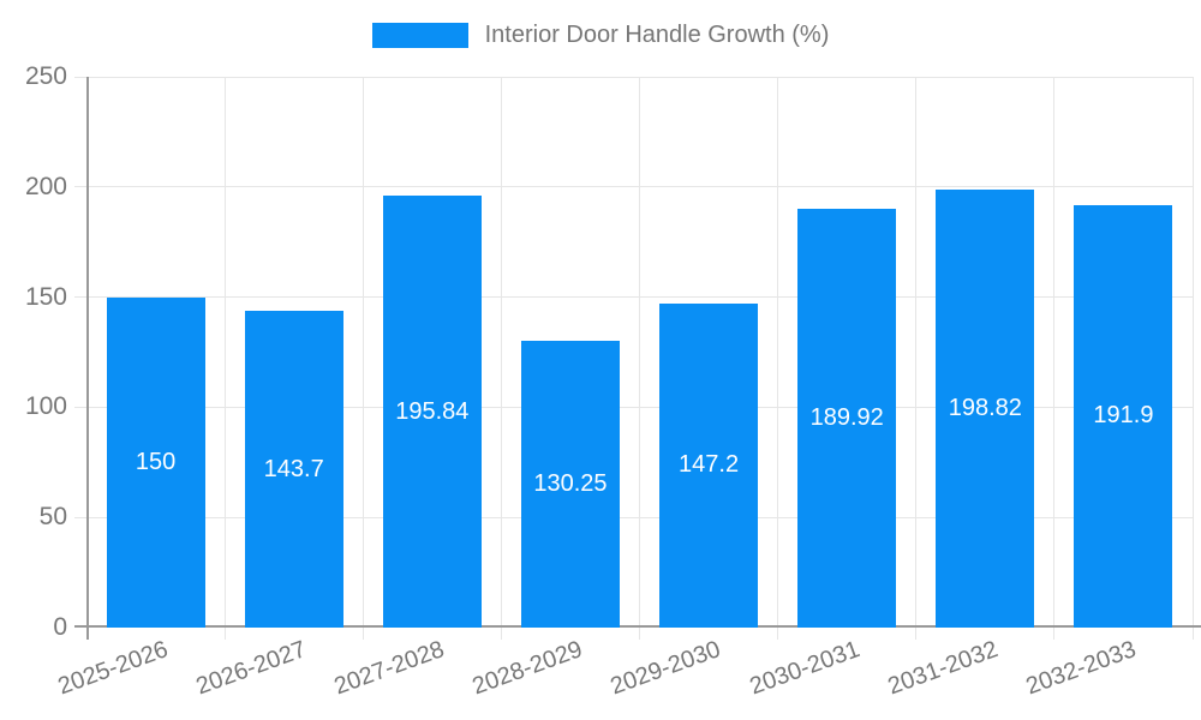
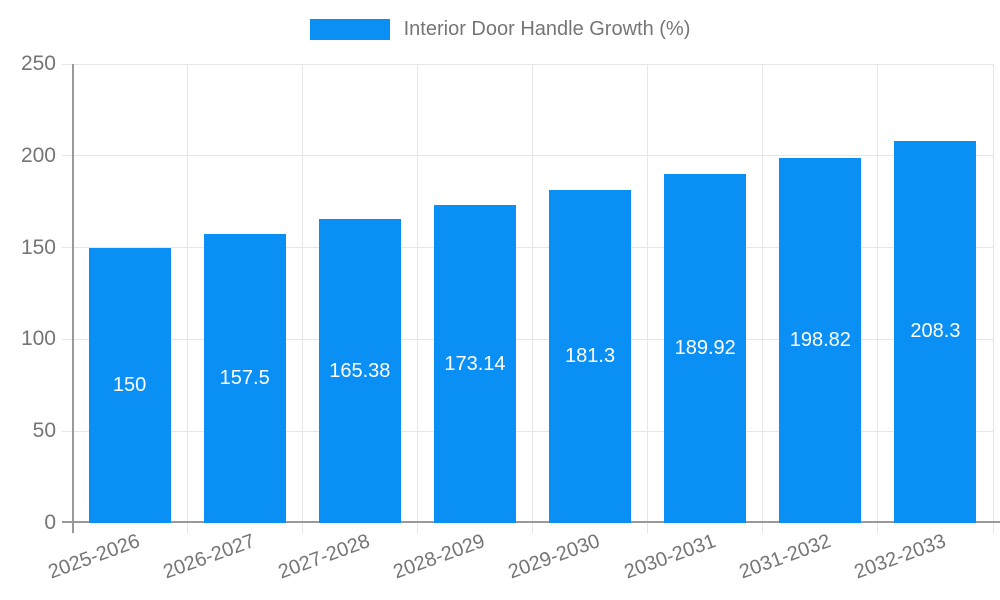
2026-2027: 143.7 -> 157.5
2027-2028: 195.84 -> 165.38
2028-2029: 130.25 -> 173.14
2029-2030: 147.2 -> 181.3
2032-2033: 191.9 -> 208.3
